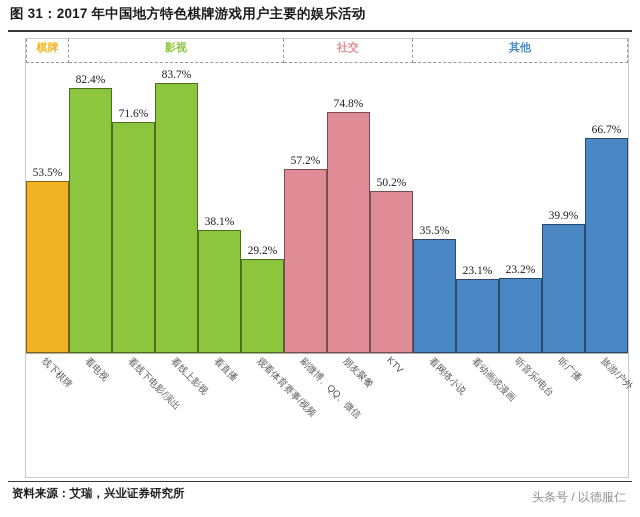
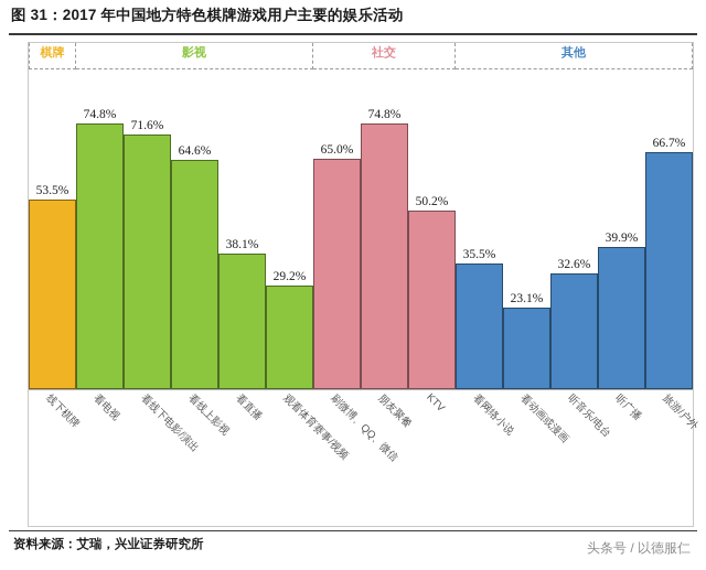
看电视: 82.4% -> 74.8%
看线上影视: 83.7% -> 64.6%
刷微博、QQ、微信: 57.2% -> 65.0%
听音乐/电台: 23.2% -> 32.6%
